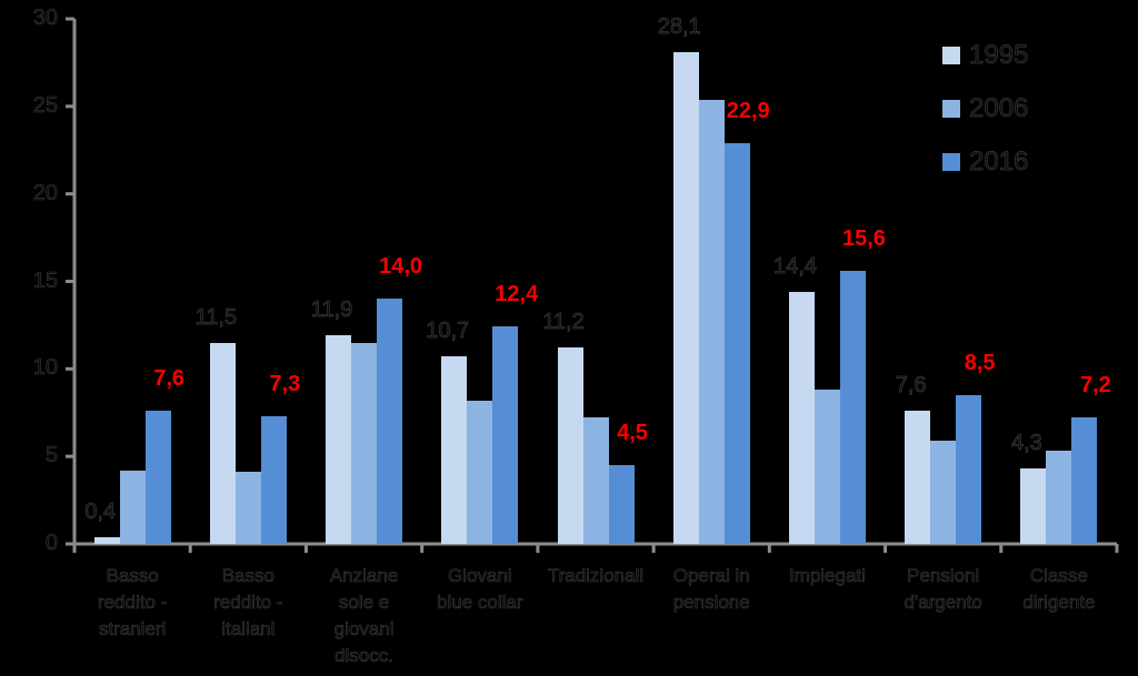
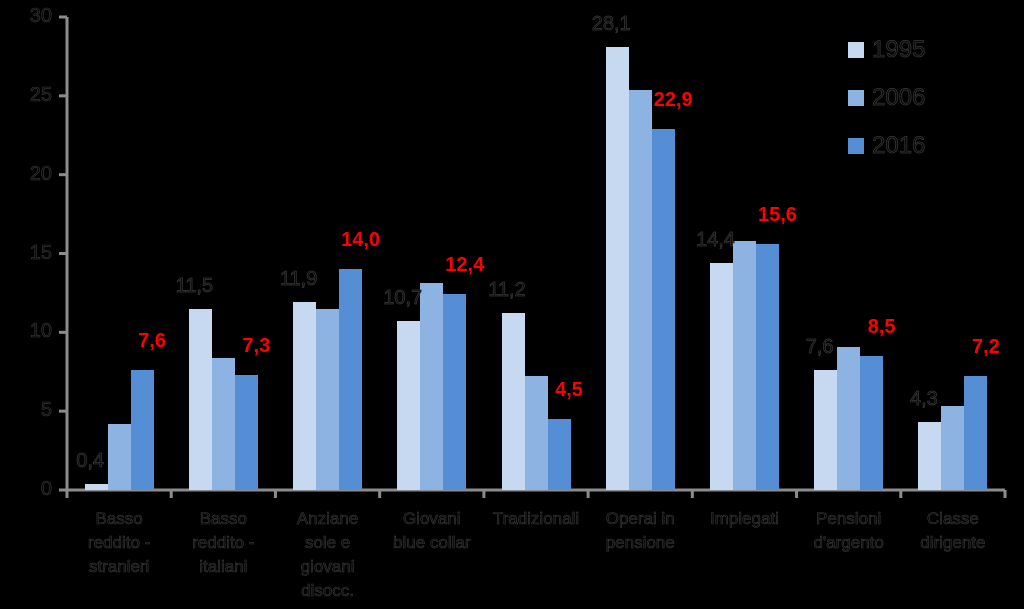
2006/Basso reddito - italiani: 4.1 -> 8.4
2006/Giovani blue collar: 8.2 -> 13.1
2006/Impiegati: 8.8 -> 15.8
2006/Pensioni d'argento: 5.9 -> 9.1
